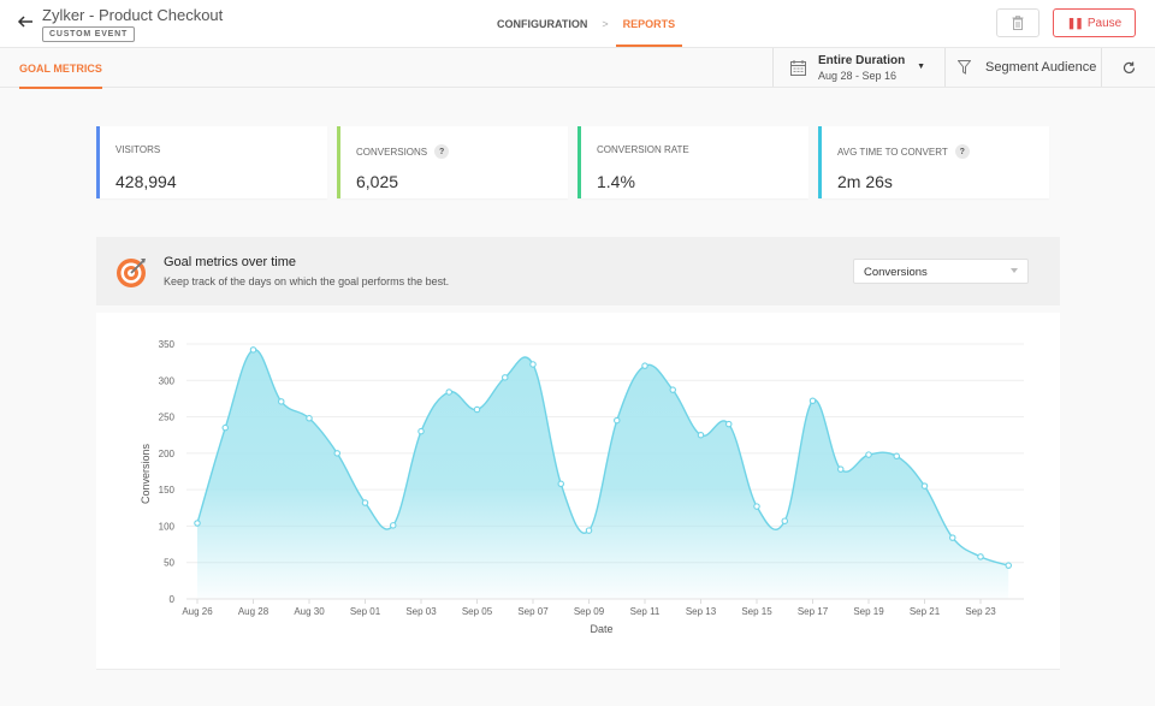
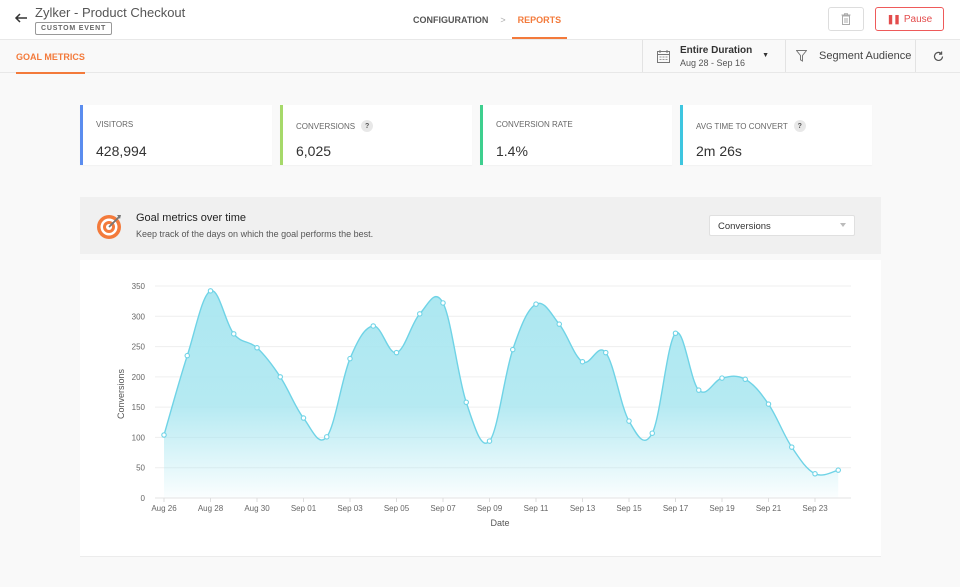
Sep 05: 260 -> 240
Sep 23: 60 -> 40
